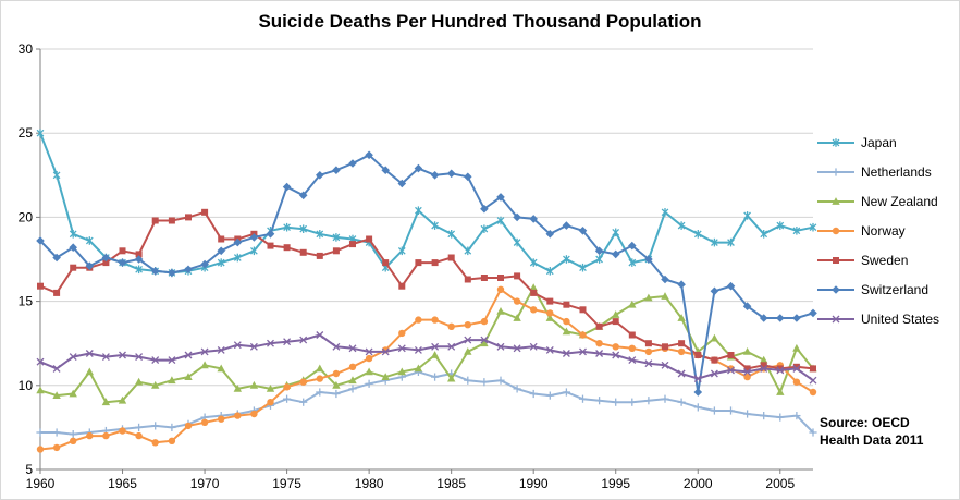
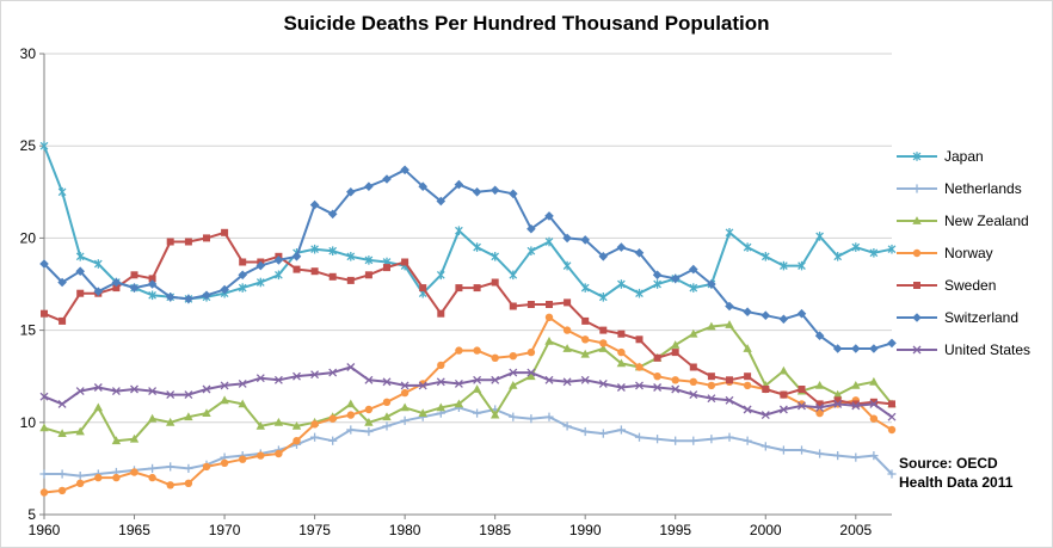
New Zealand/1990: 15.8 -> 13.7
Japan/1995: 19.1 -> 17.8
Switzerland/2000: 9.6 -> 15.8
New Zealand/2005: 9.6 -> 12.0
